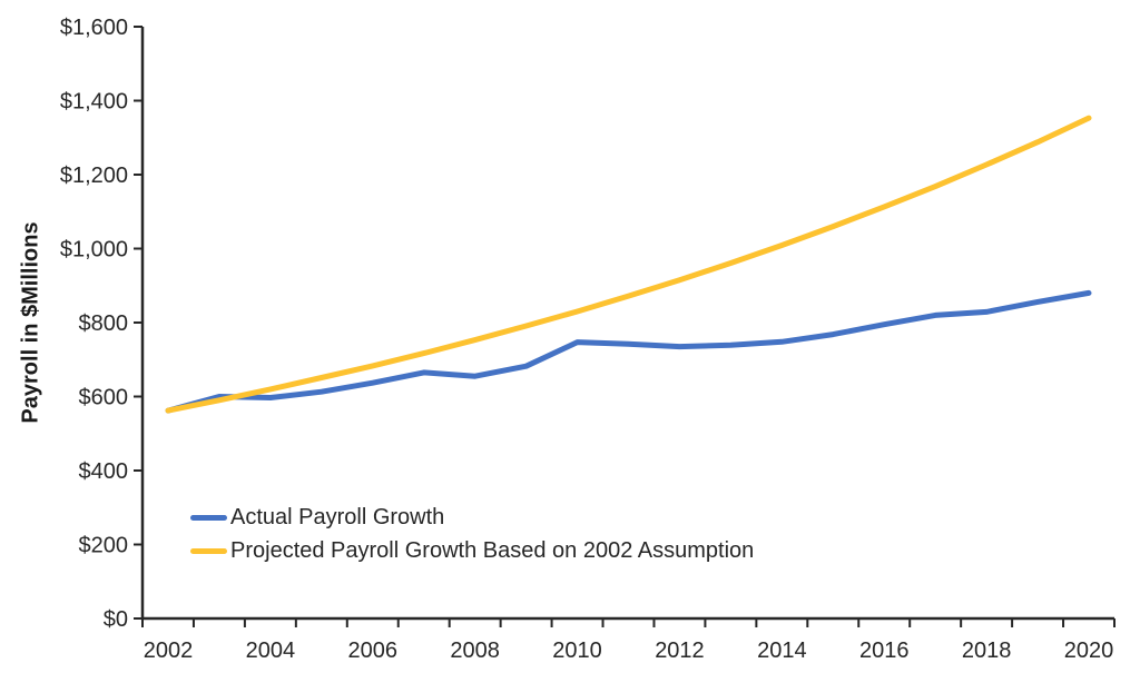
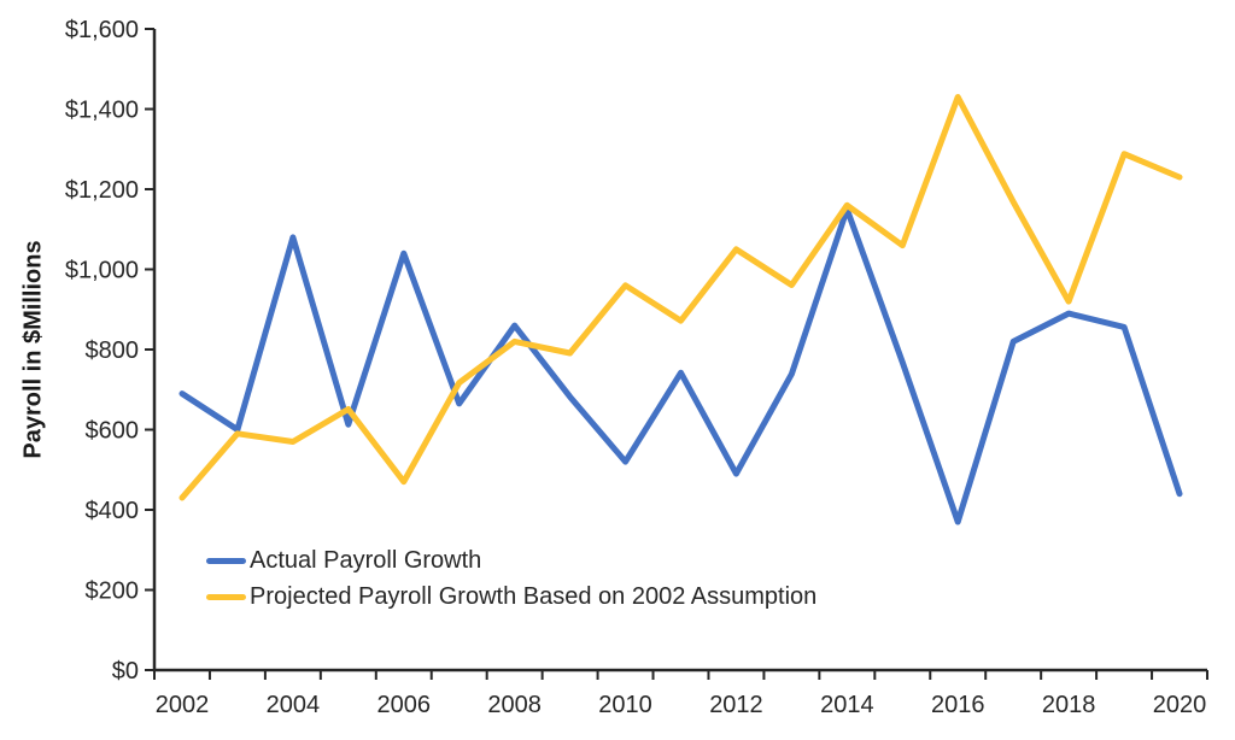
Actual Payroll Growth/2002: $560 -> $690
Projected Payroll Growth Based on 2002 Assumption/2002: $560 -> $430
Actual Payroll Growth/2004: $600 -> $1080
Projected Payroll Growth Based on 2002 Assumption/2004: $620 -> $570
Actual Payroll Growth/2006: $640 -> $1040
Projected Payroll Growth Based on 2002 Assumption/2006: $680 -> $470
Actual Payroll Growth/2008: $660 -> $860
Projected Payroll Growth Based on 2002 Assumption/2008: $750 -> $820
Actual Payroll Growth/2010: $750 -> $520
Projected Payroll Growth Based on 2002 Assumption/2010: $830 -> $960
Actual Payroll Growth/2012: $740 -> $490
Projected Payroll Growth Based on 2002 Assumption/2012: $920 -> $1050
Actual Payroll Growth/2014: $750 -> $1150
Projected Payroll Growth Based on 2002 Assumption/2014: $1010 -> $1160
Actual Payroll Growth/2016: $800 -> $370
Projected Payroll Growth Based on 2002 Assumption/2016: $1110 -> $1430
Actual Payroll Growth/2018: $830 -> $890
Projected Payroll Growth Based on 2002 Assumption/2018: $1230 -> $920
Actual Payroll Growth/2020: $880 -> $440
Projected Payroll Growth Based on 2002 Assumption/2020: $1350 -> $1230
